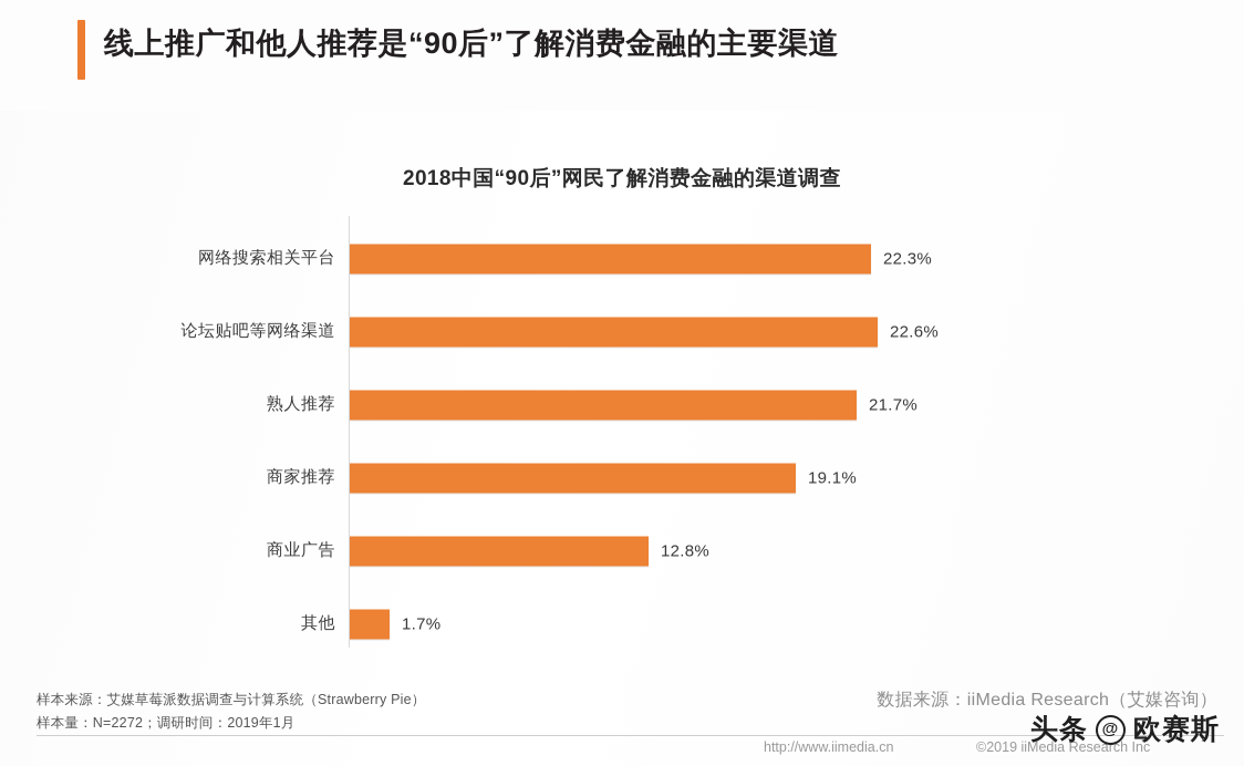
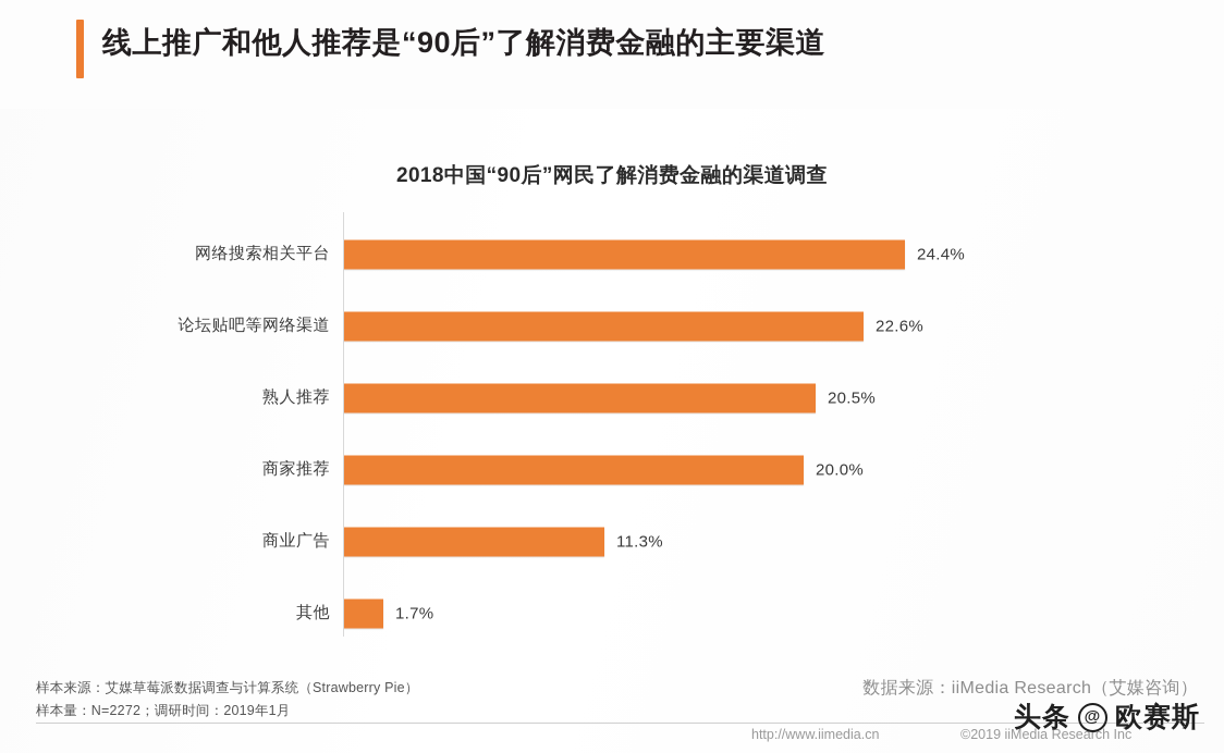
网络搜索相关平台: 22.3% -> 24.4%
熟人推荐: 21.7% -> 20.5%
商家推荐: 19.1% -> 20.0%
商业广告: 12.8% -> 11.3%
